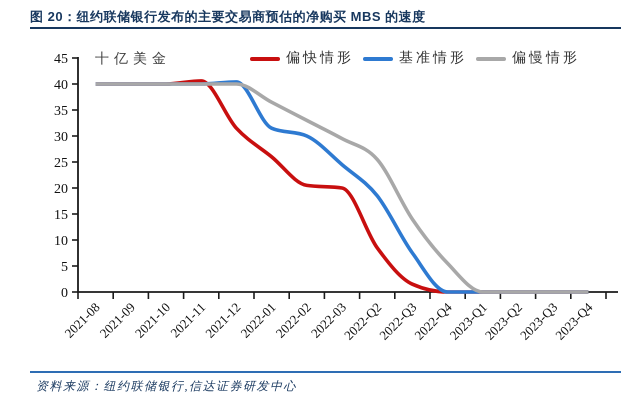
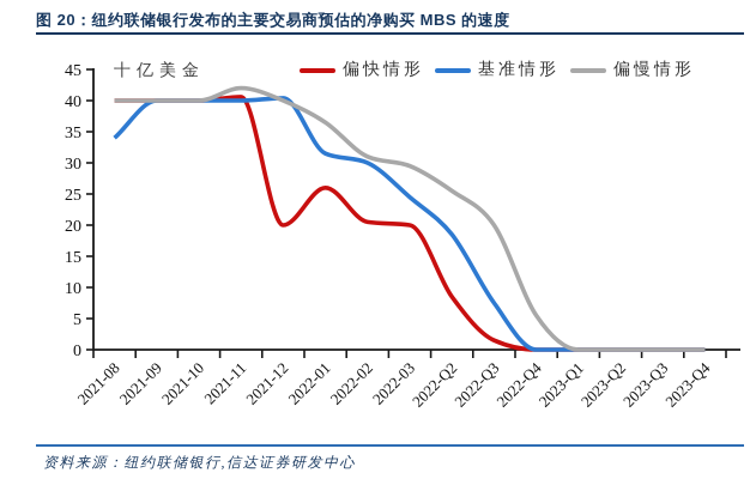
基准情形/2021-08: 40 -> 34
偏慢情形/2021-11: 40 -> 42
偏快情形/2021-12: 32 -> 20
偏慢情形/2022-02: 33 -> 31
偏慢情形/2022-Q3: 14 -> 20
